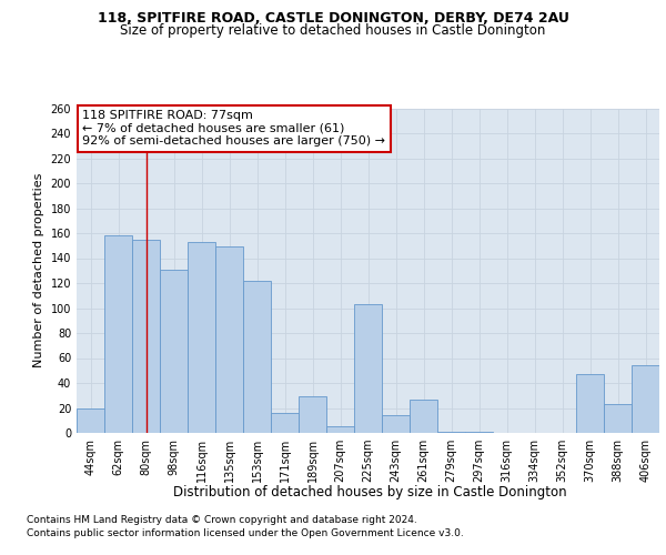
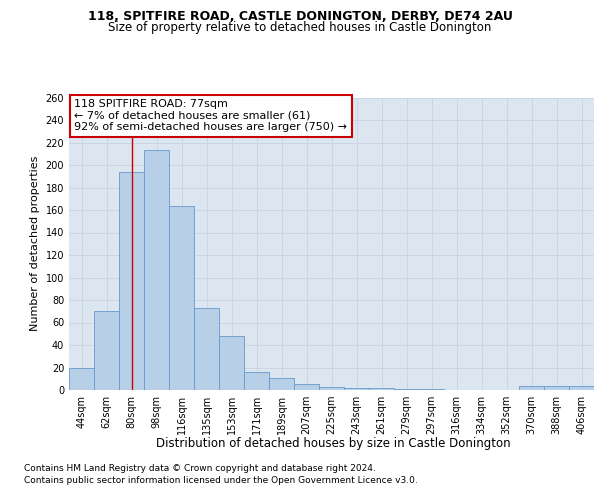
62sqm: 158 -> 70
80sqm: 155 -> 194
98sqm: 131 -> 213
116sqm: 153 -> 164
135sqm: 149 -> 73
153sqm: 122 -> 48
189sqm: 29 -> 11
225sqm: 103 -> 3
243sqm: 14 -> 2
261sqm: 27 -> 2
370sqm: 47 -> 4
388sqm: 23 -> 4
406sqm: 54 -> 4
